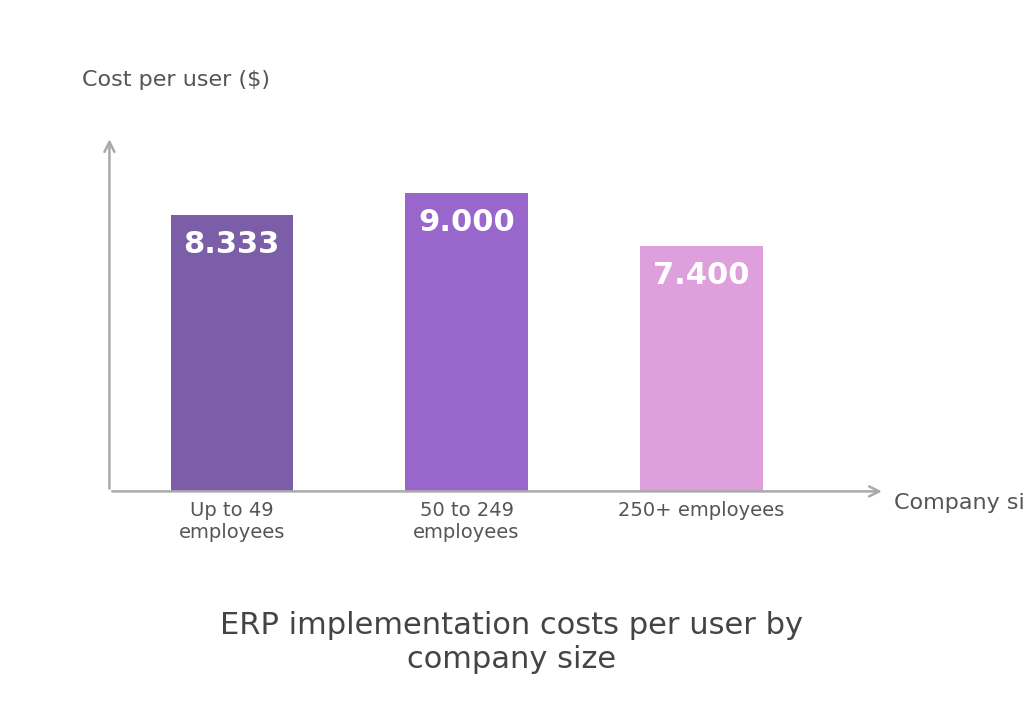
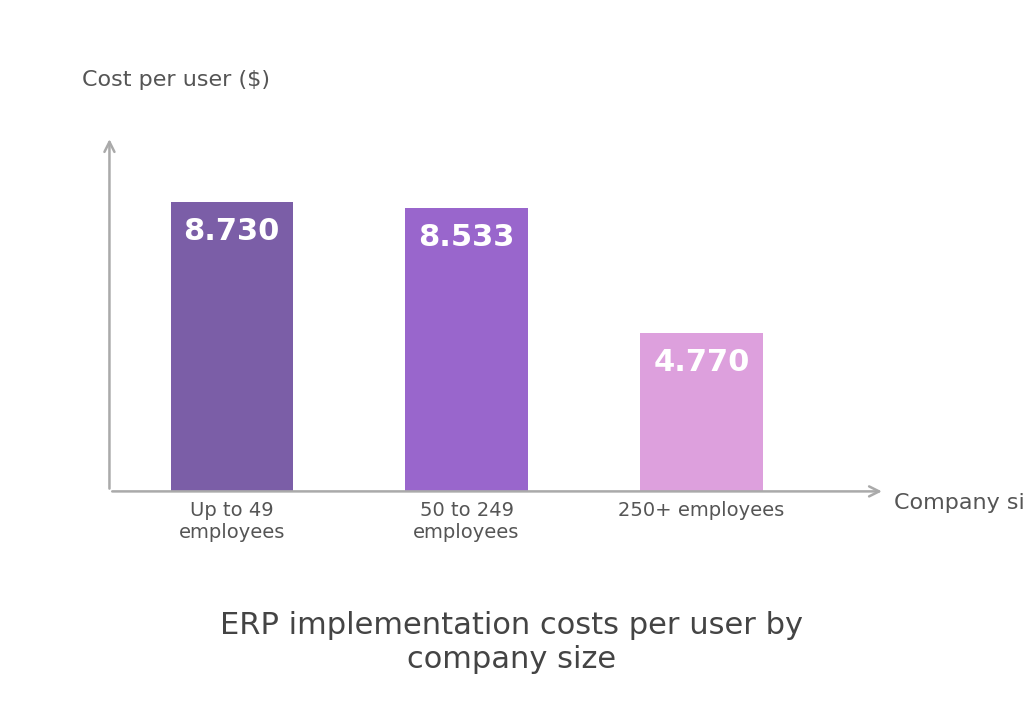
Up to 49 employees: 8.333 -> 8.730
50 to 249 employees: 9.000 -> 8.533
250+ employees: 7.400 -> 4.770
